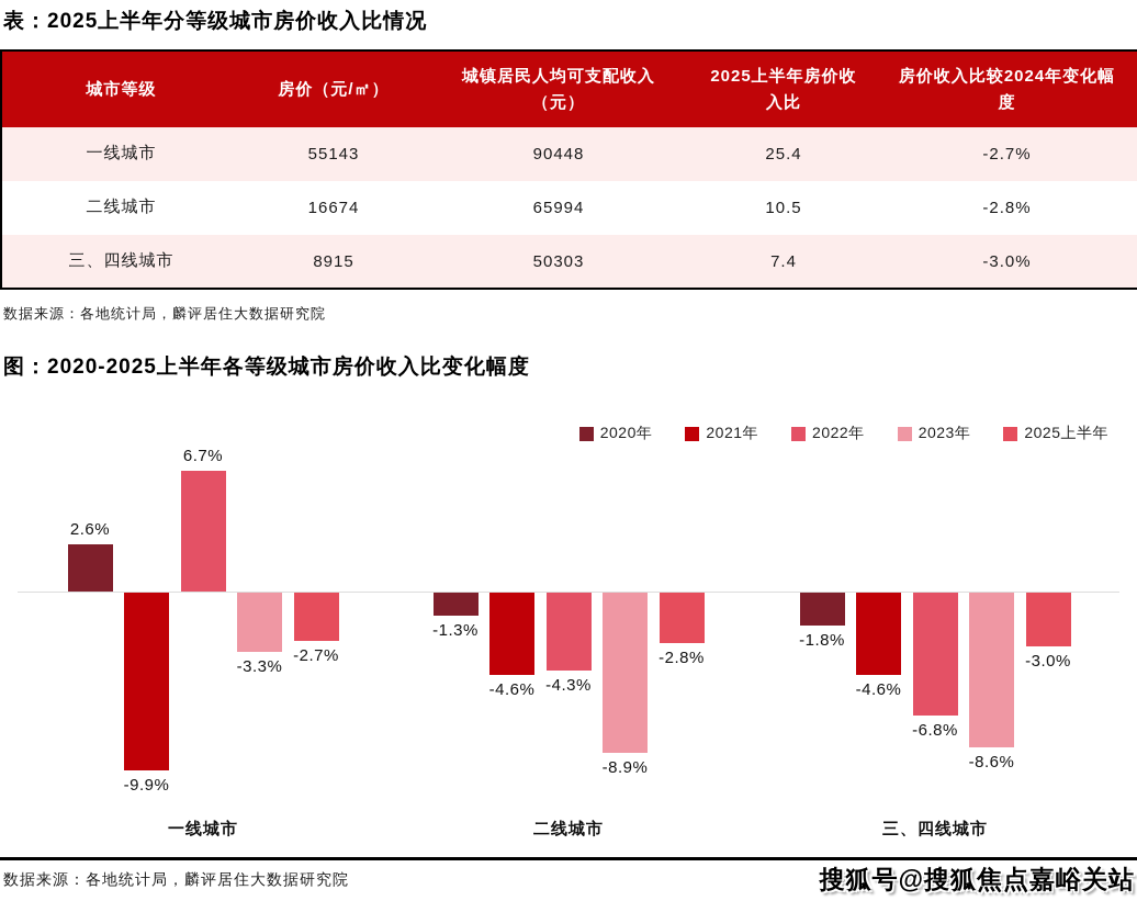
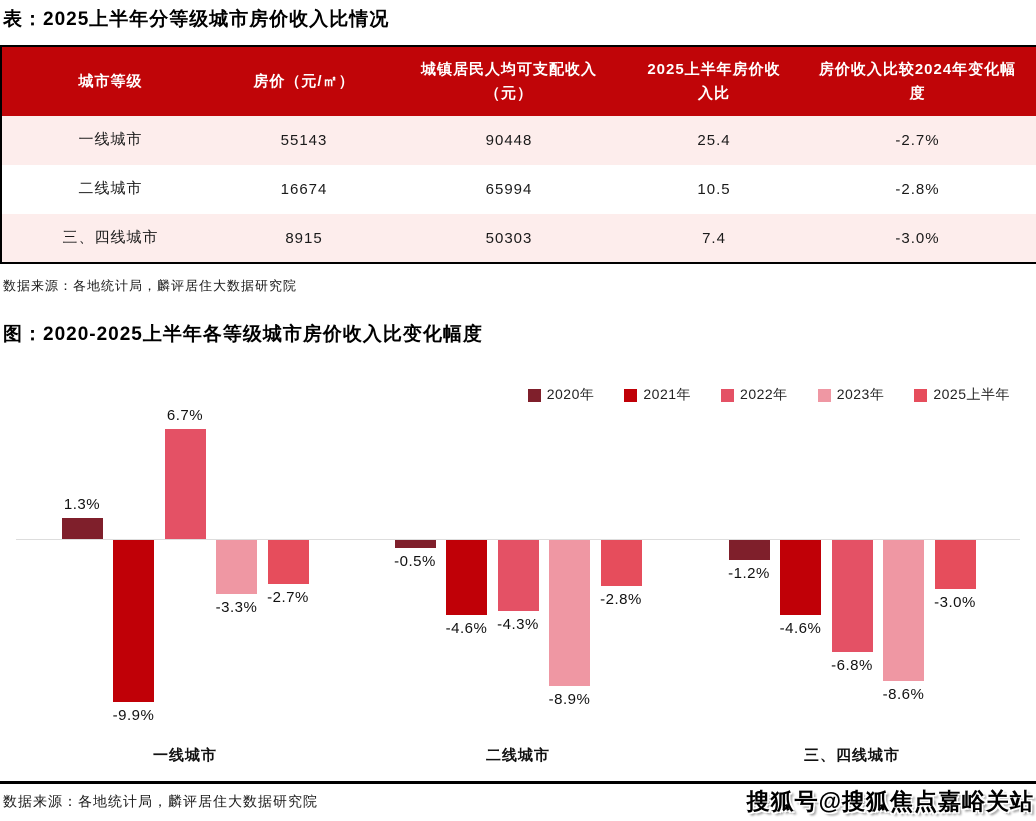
图：2020-2025上半年各等级城市房价收入比变化幅度/2020年/一线城市: 2.6% -> 1.3%
图：2020-2025上半年各等级城市房价收入比变化幅度/2020年/二线城市: -1.3% -> -0.5%
图：2020-2025上半年各等级城市房价收入比变化幅度/2020年/三、四线城市: -1.8% -> -1.2%
